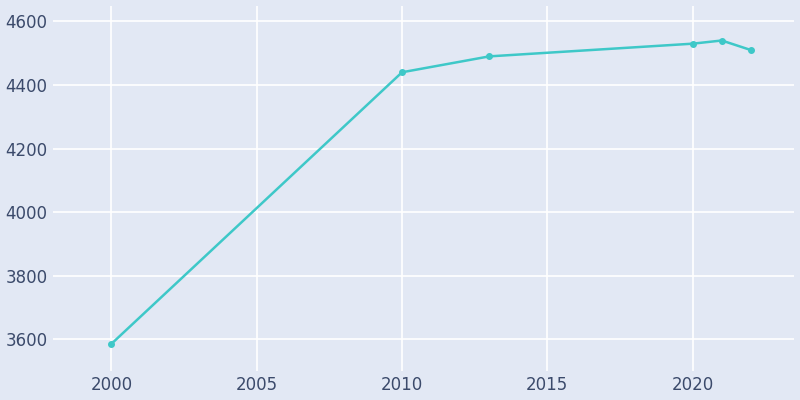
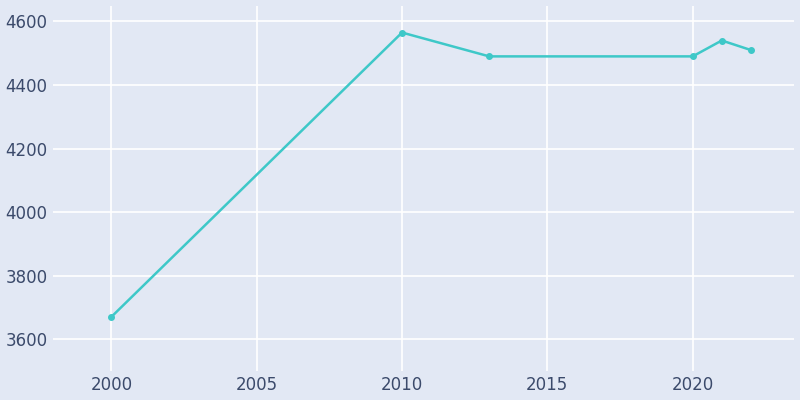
2000: 3585 -> 3670
2010: 4440 -> 4565
2020: 4530 -> 4490
